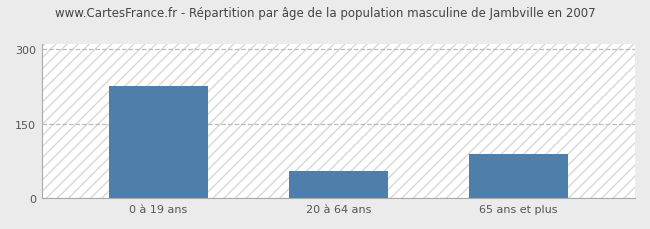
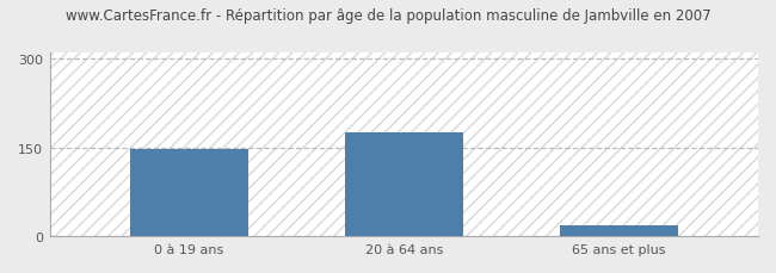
0 à 19 ans: 225 -> 147
20 à 64 ans: 55 -> 176
65 ans et plus: 90 -> 18
